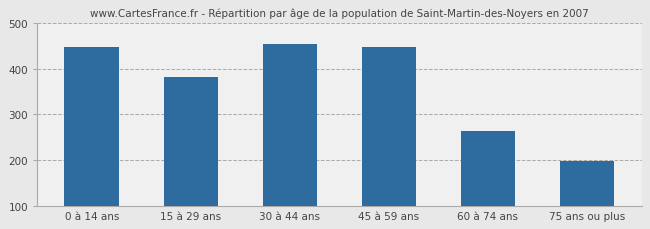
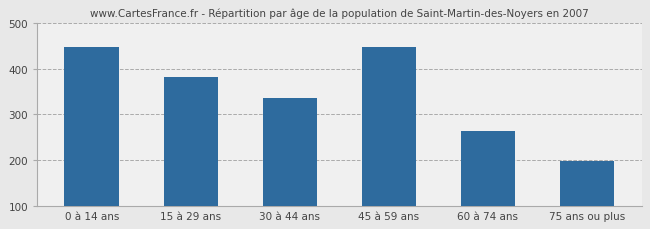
30 à 44 ans: 453 -> 335
